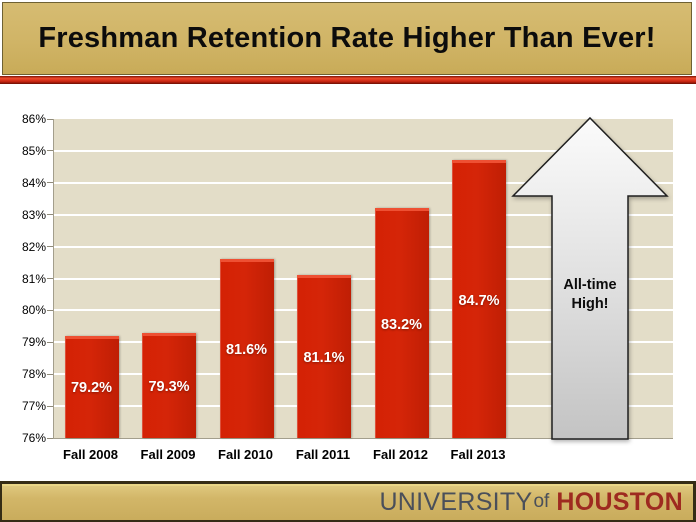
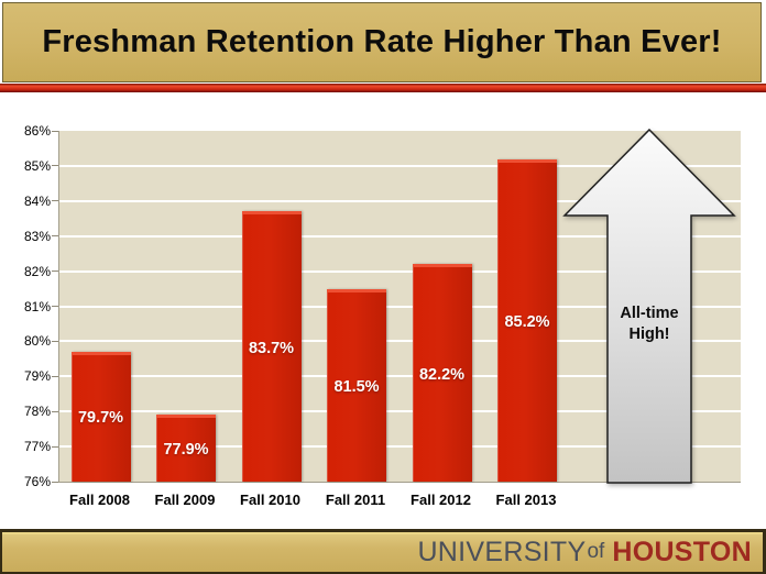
Fall 2008: 79.2% -> 79.7%
Fall 2009: 79.3% -> 77.9%
Fall 2010: 81.6% -> 83.7%
Fall 2011: 81.1% -> 81.5%
Fall 2012: 83.2% -> 82.2%
Fall 2013: 84.7% -> 85.2%
